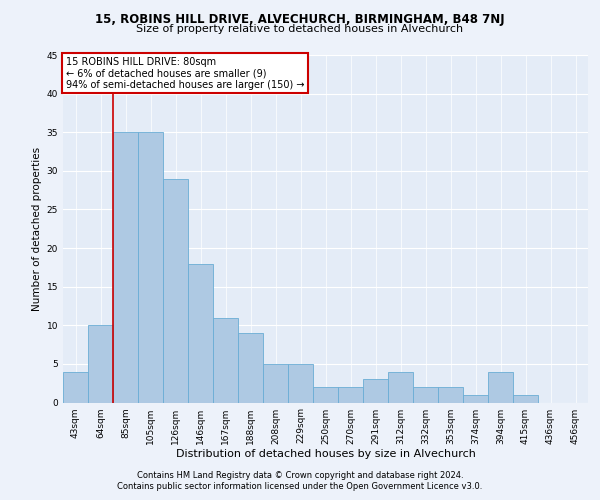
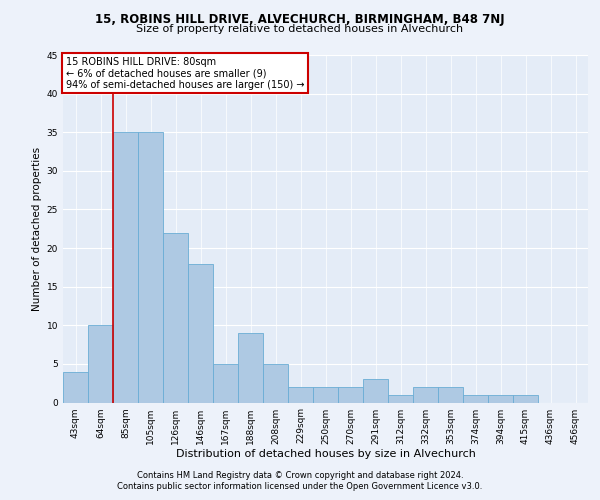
126sqm: 29 -> 22
167sqm: 11 -> 5
229sqm: 5 -> 2
312sqm: 4 -> 1
394sqm: 4 -> 1
